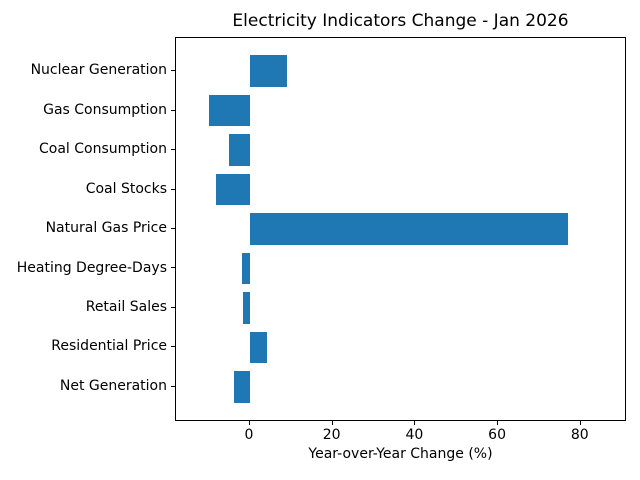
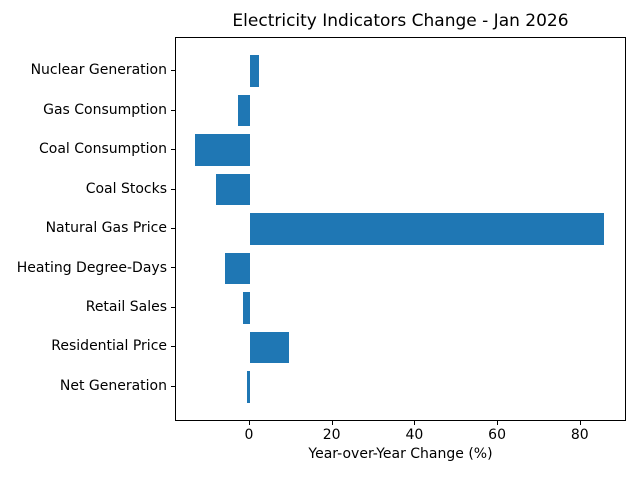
Nuclear Generation: 9 -> 2
Gas Consumption: -10 -> -3
Coal Consumption: -5 -> -13
Natural Gas Price: 77 -> 86
Heating Degree-Days: -2 -> -6
Residential Price: 4 -> 9
Net Generation: -4 -> -1
